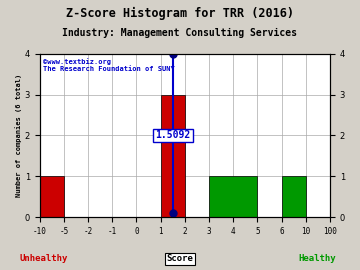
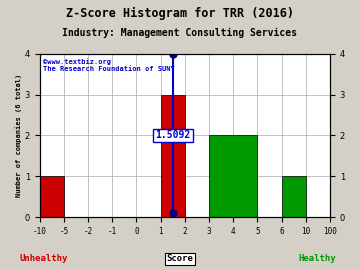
4: 1 -> 2
